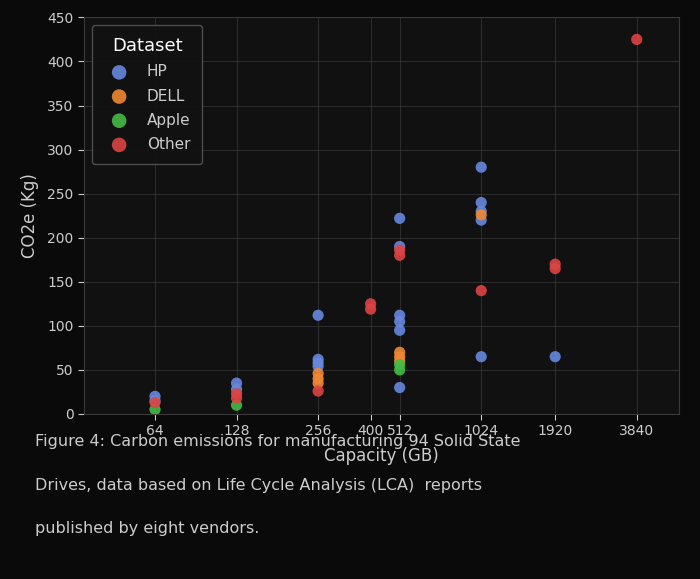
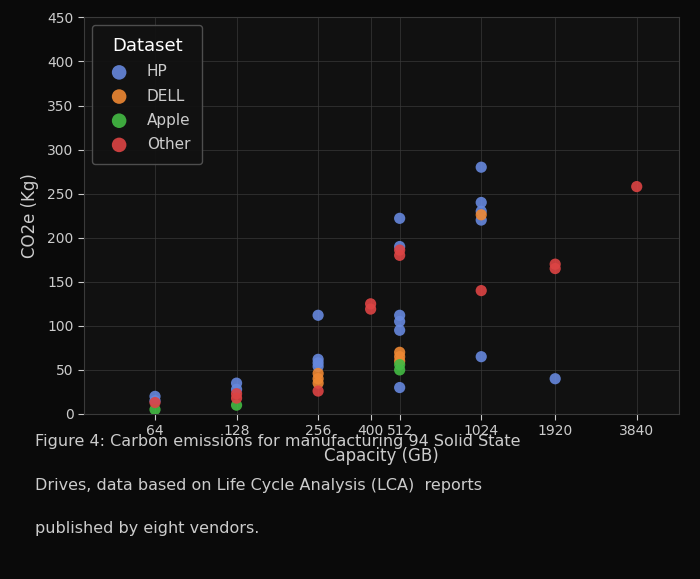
HP/1920: 65 -> 40
Other/3840: 425 -> 258
